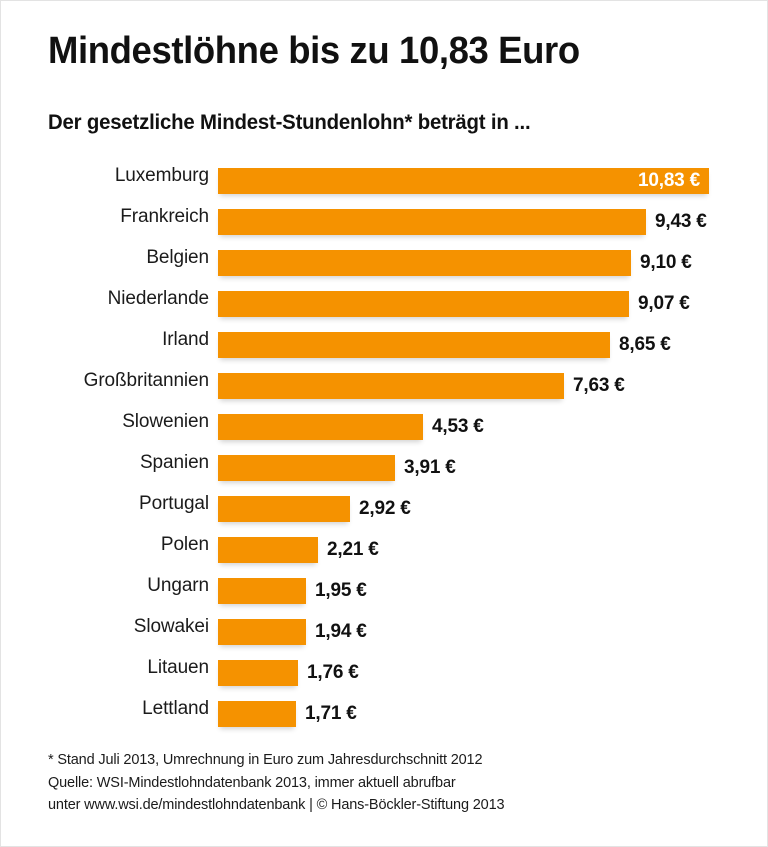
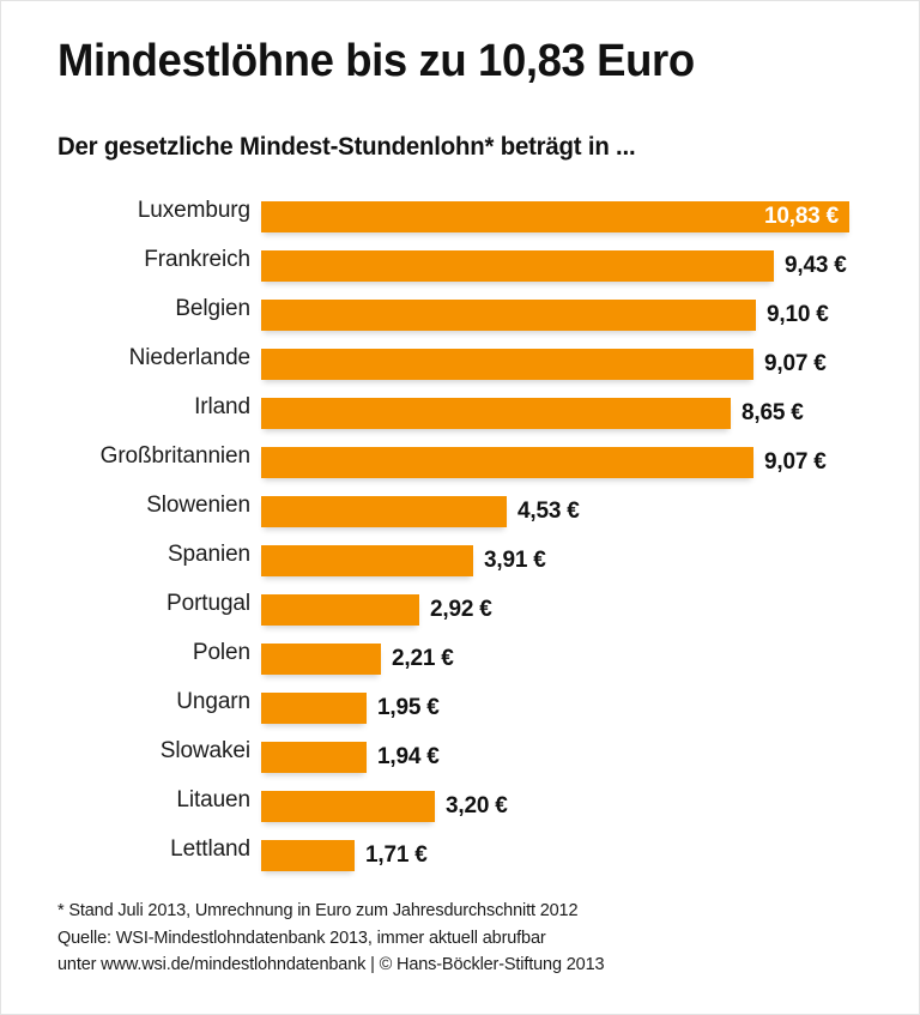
Großbritannien: 7,63 -> 9,07
Litauen: 1,76 -> 3,20
